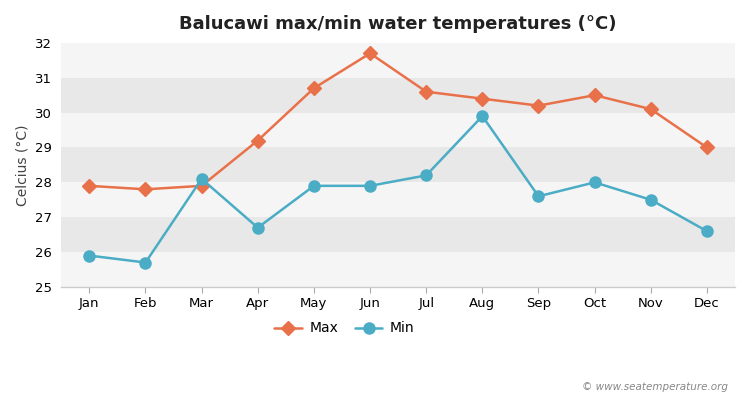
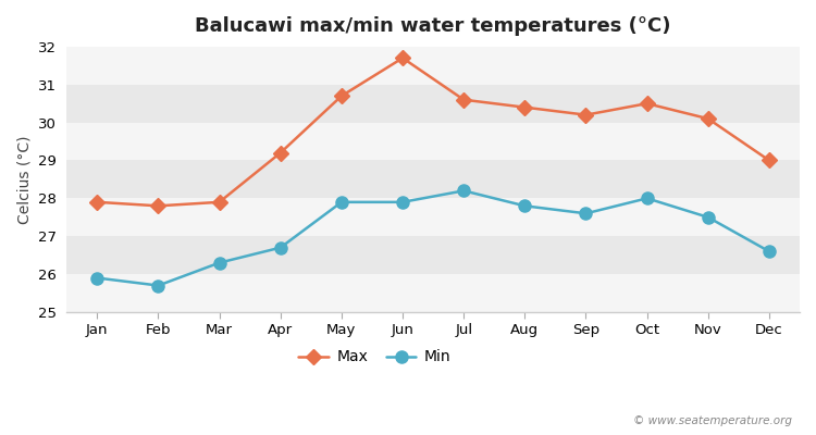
Min/Mar: 28.1 -> 26.3
Min/Aug: 29.9 -> 27.8
